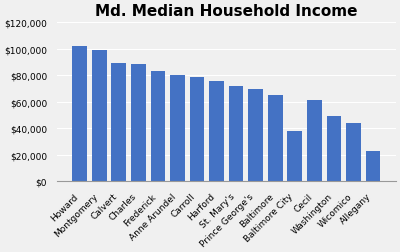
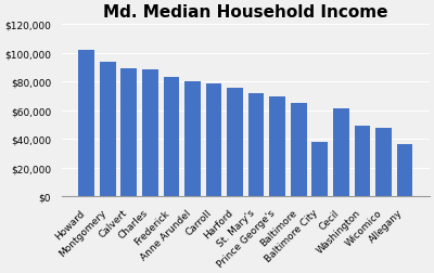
Montgomery: $99,000 -> $94,000
Wicomico: $44,000 -> $48,000
Allegany: $23,000 -> $36,000
